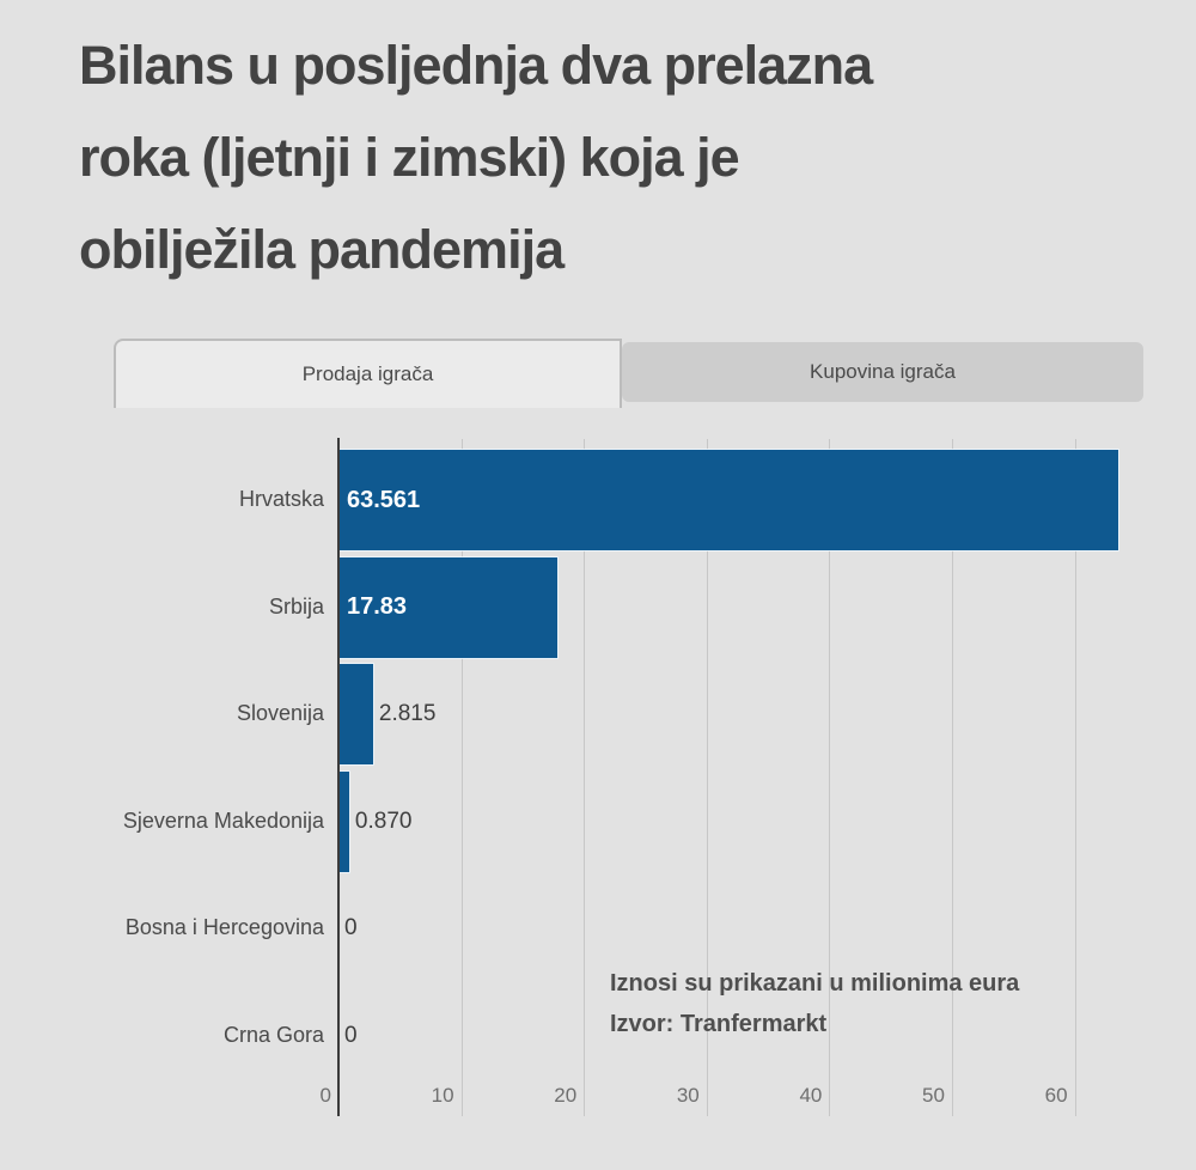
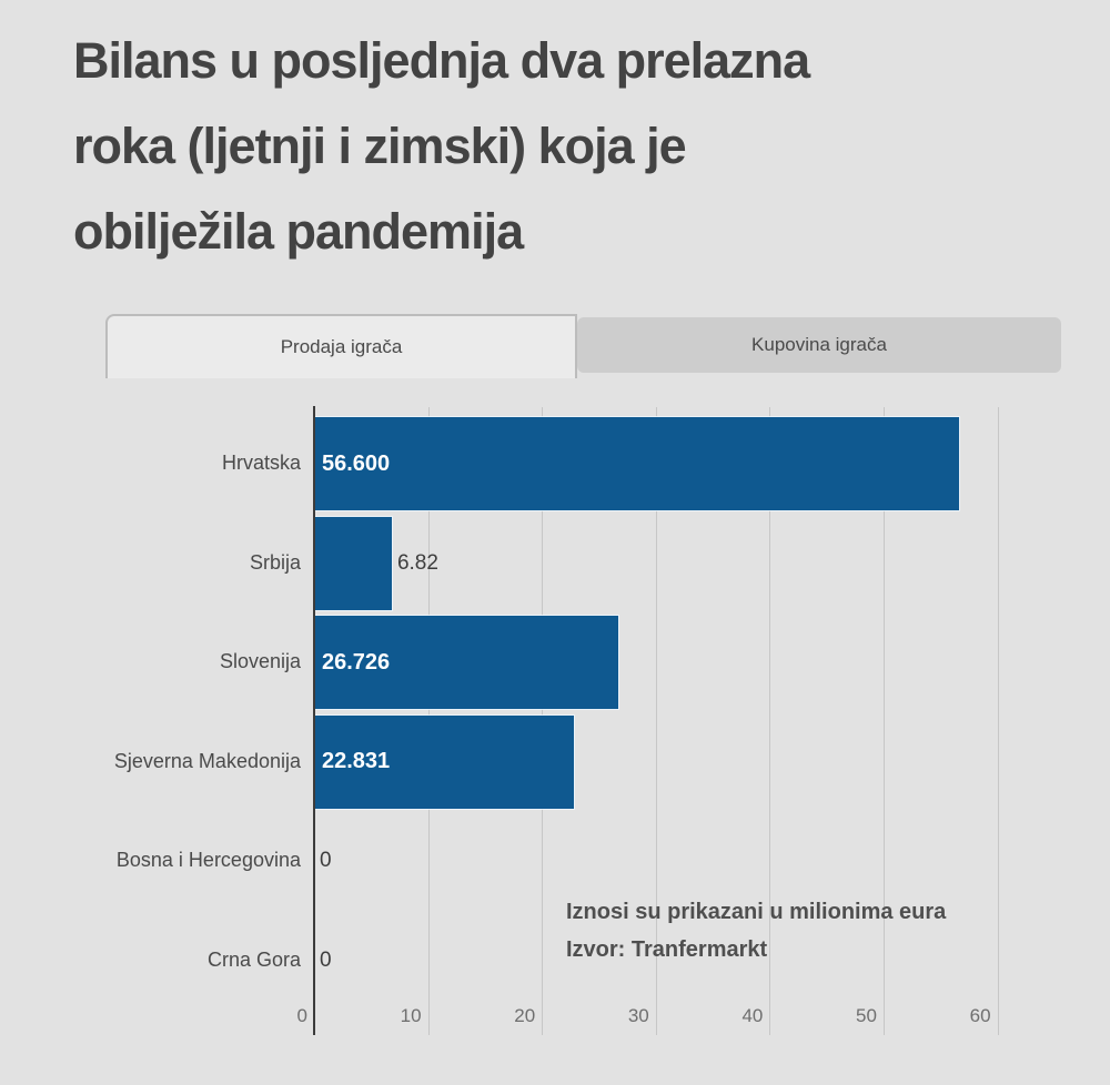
Hrvatska: 63.561 -> 56.600
Srbija: 17.83 -> 6.82
Slovenija: 2.815 -> 26.726
Sjeverna Makedonija: 0.870 -> 22.831
